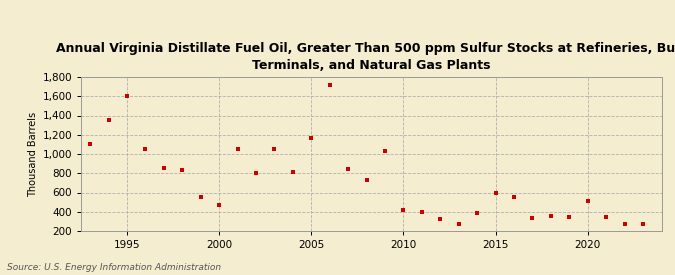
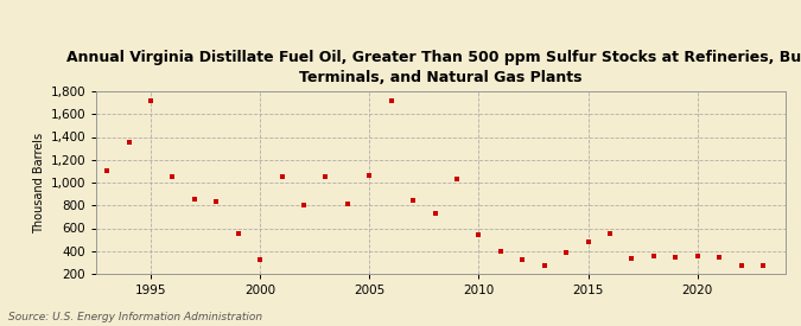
1995: 1,600 -> 1,720
2000: 470 -> 320
2005: 1,170 -> 1,060
2010: 420 -> 540
2015: 600 -> 480
2020: 510 -> 360
